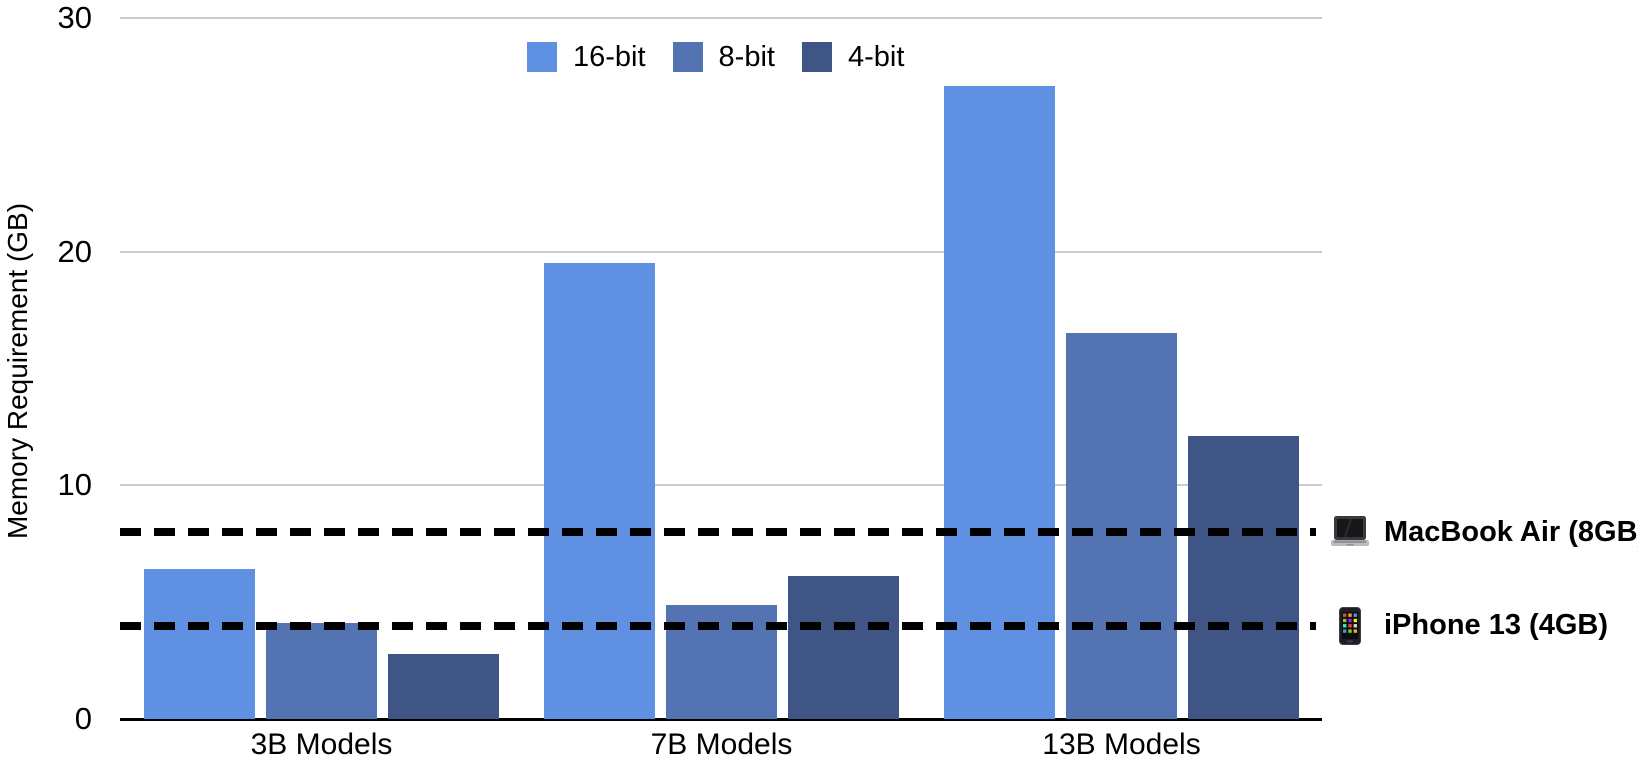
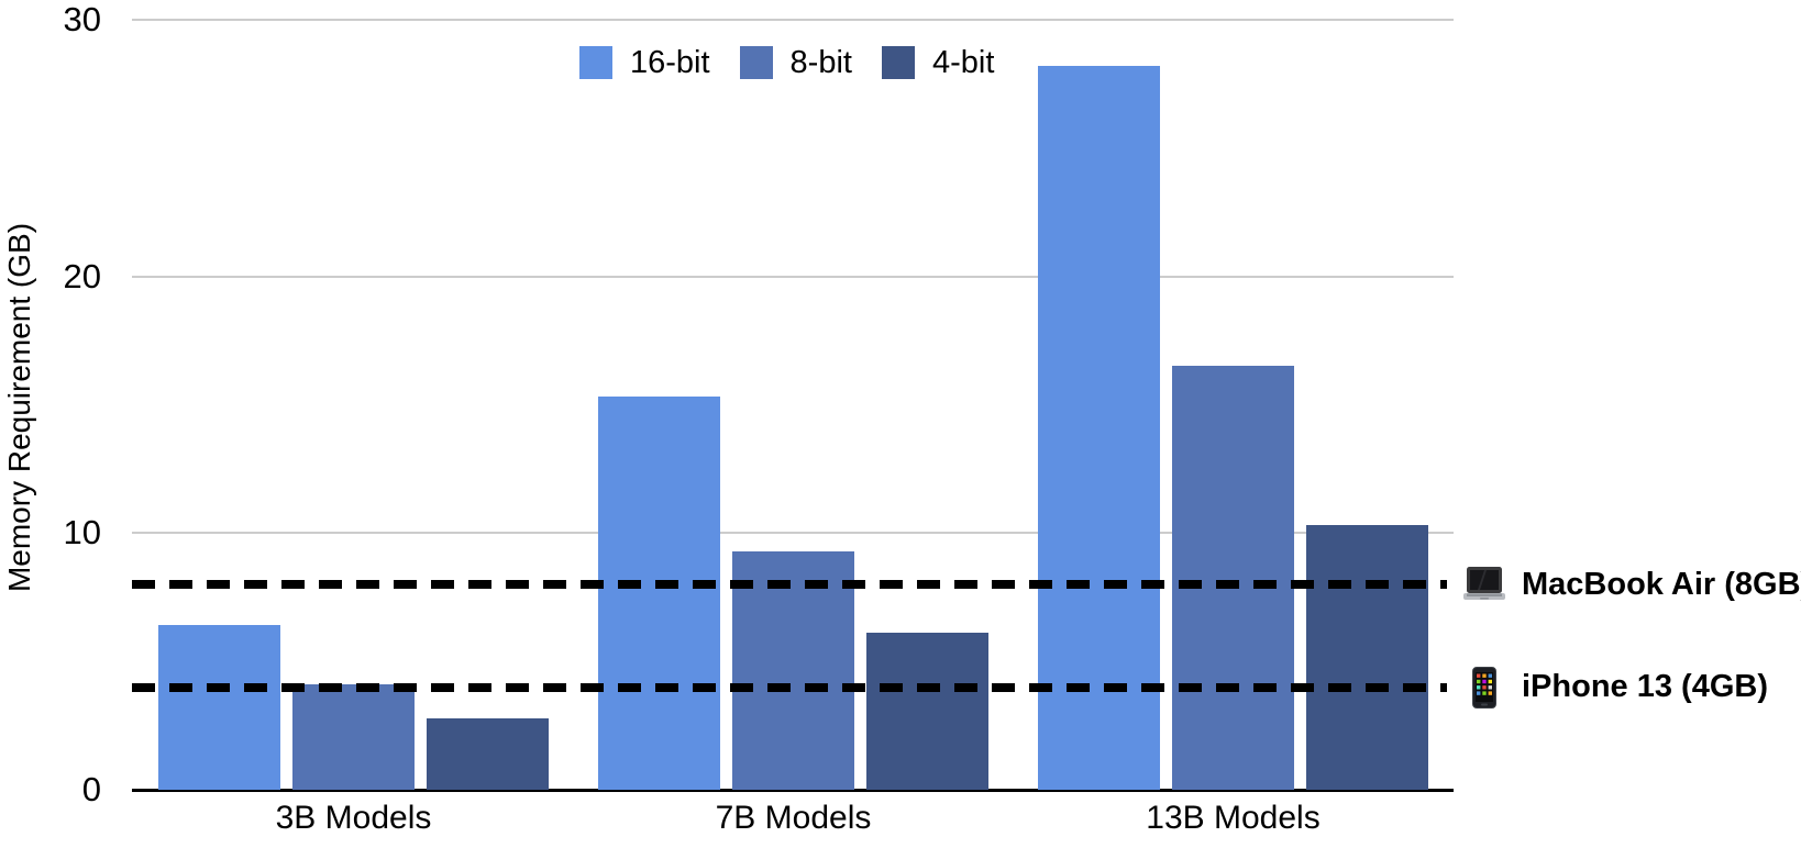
16-bit/7B Models: 19.5 -> 15.3
8-bit/7B Models: 4.9 -> 9.3
16-bit/13B Models: 27.1 -> 28.2
4-bit/13B Models: 12.1 -> 10.3
